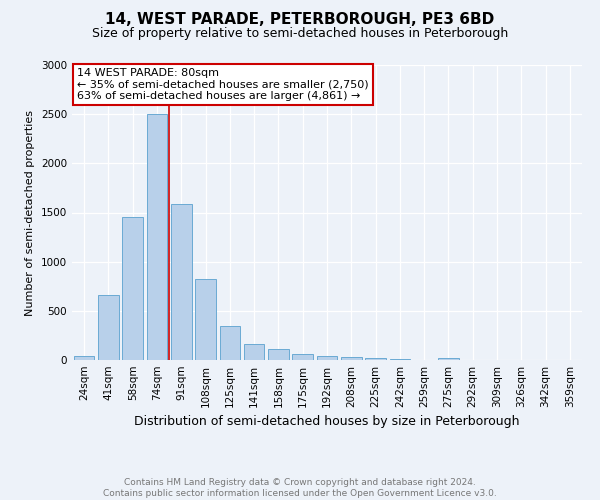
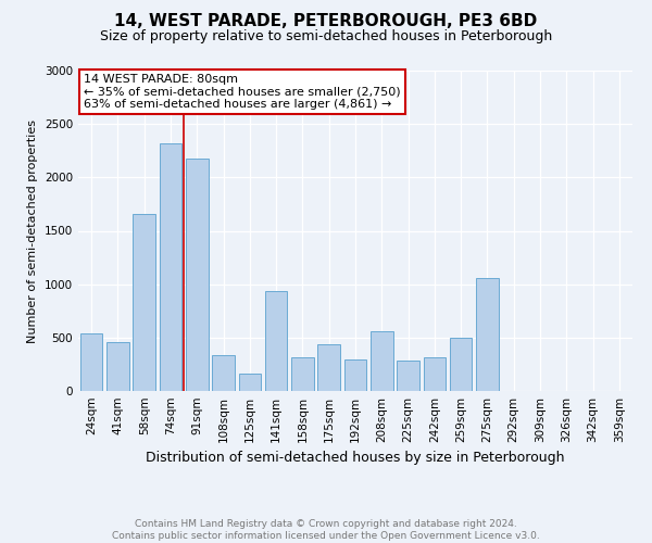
24sqm: 40 -> 540
41sqm: 660 -> 460
58sqm: 1450 -> 1660
74sqm: 2500 -> 2320
91sqm: 1590 -> 2180
108sqm: 820 -> 340
125sqm: 350 -> 160
141sqm: 160 -> 940
158sqm: 120 -> 320
175sqm: 60 -> 440
192sqm: 40 -> 300
208sqm: 30 -> 560
225sqm: 20 -> 280
242sqm: 20 -> 320
259sqm: 0 -> 500
275sqm: 20 -> 1060
